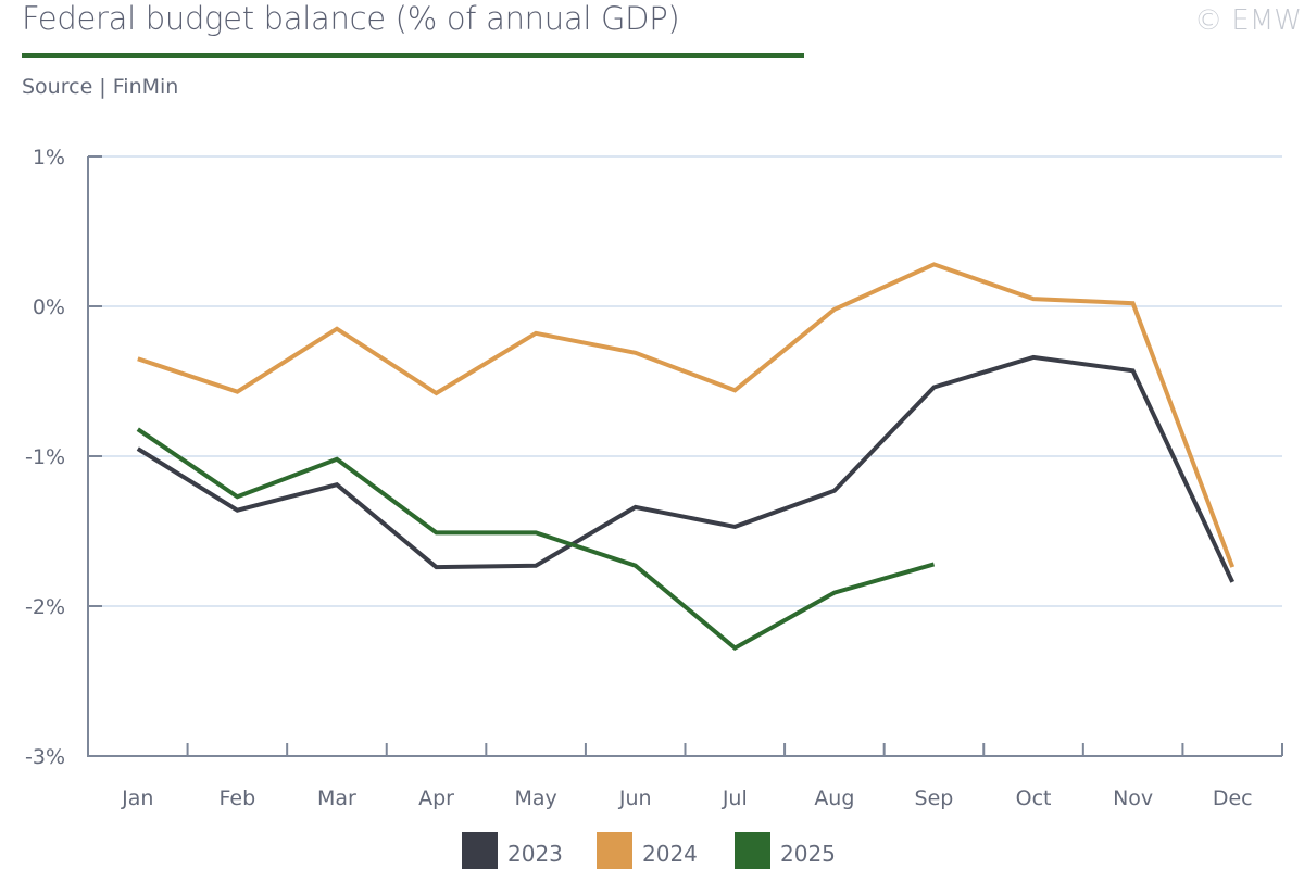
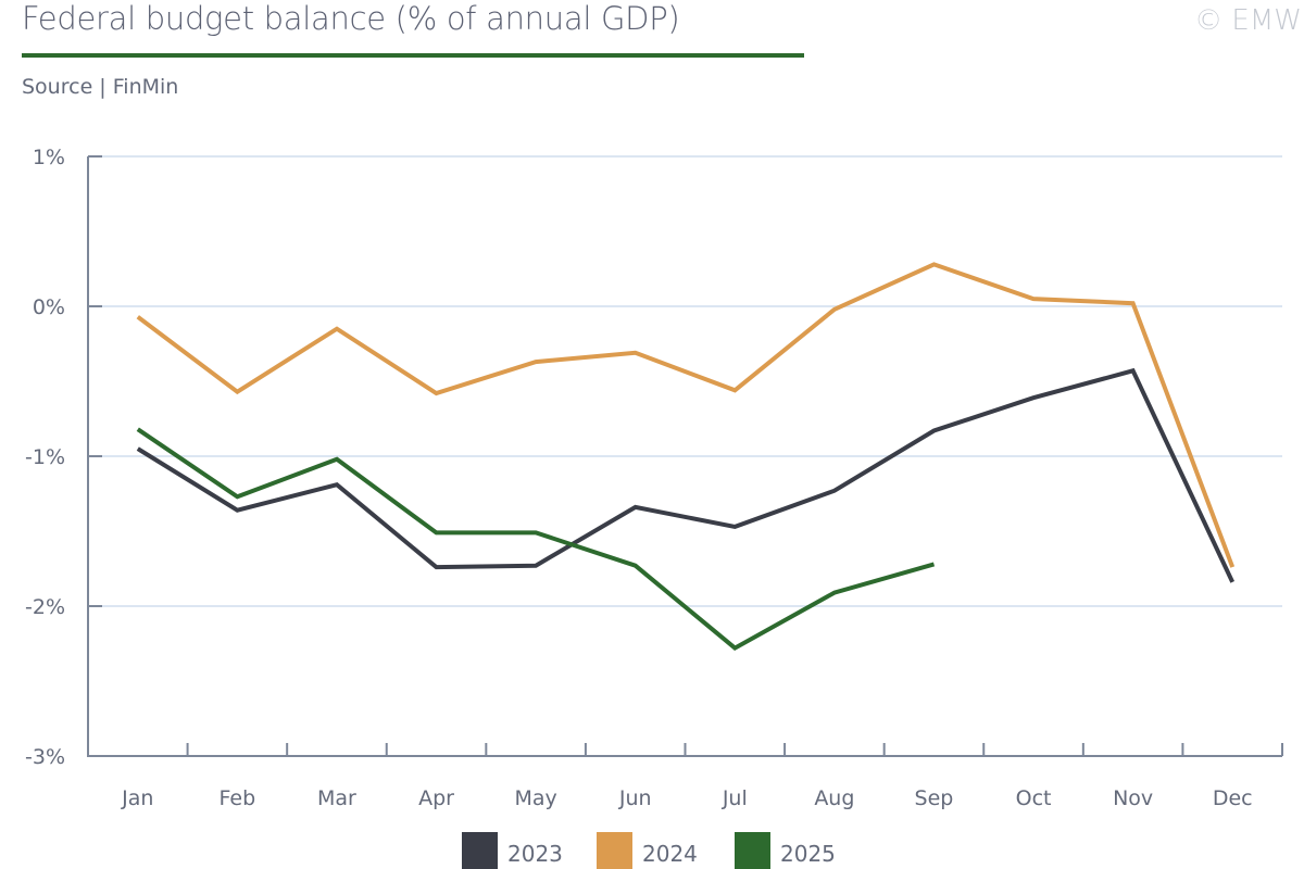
2024/Jan: -0.35% -> -0.07%
2024/May: -0.18% -> -0.37%
2023/Sep: -0.54% -> -0.83%
2023/Oct: -0.34% -> -0.61%
